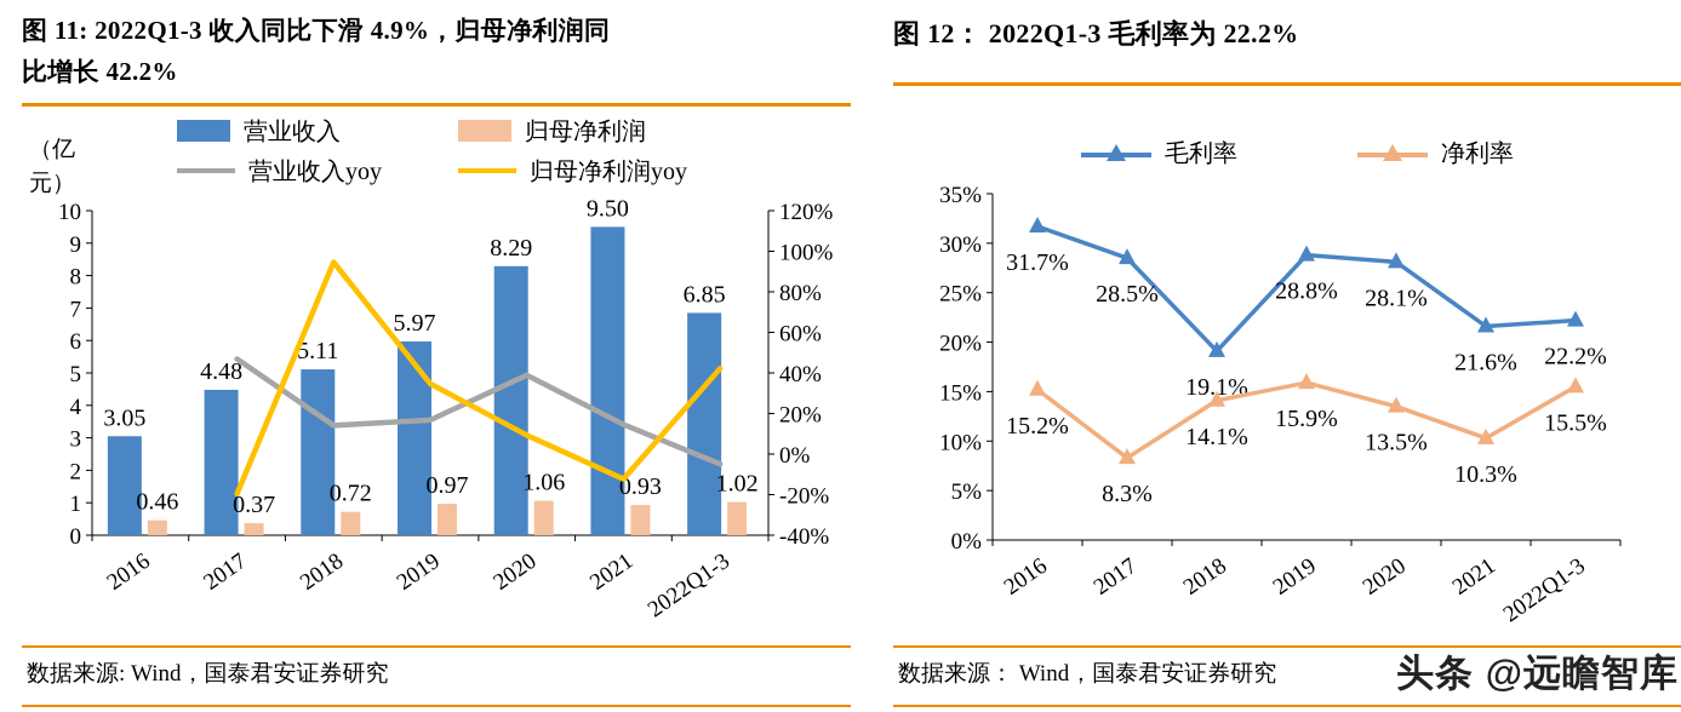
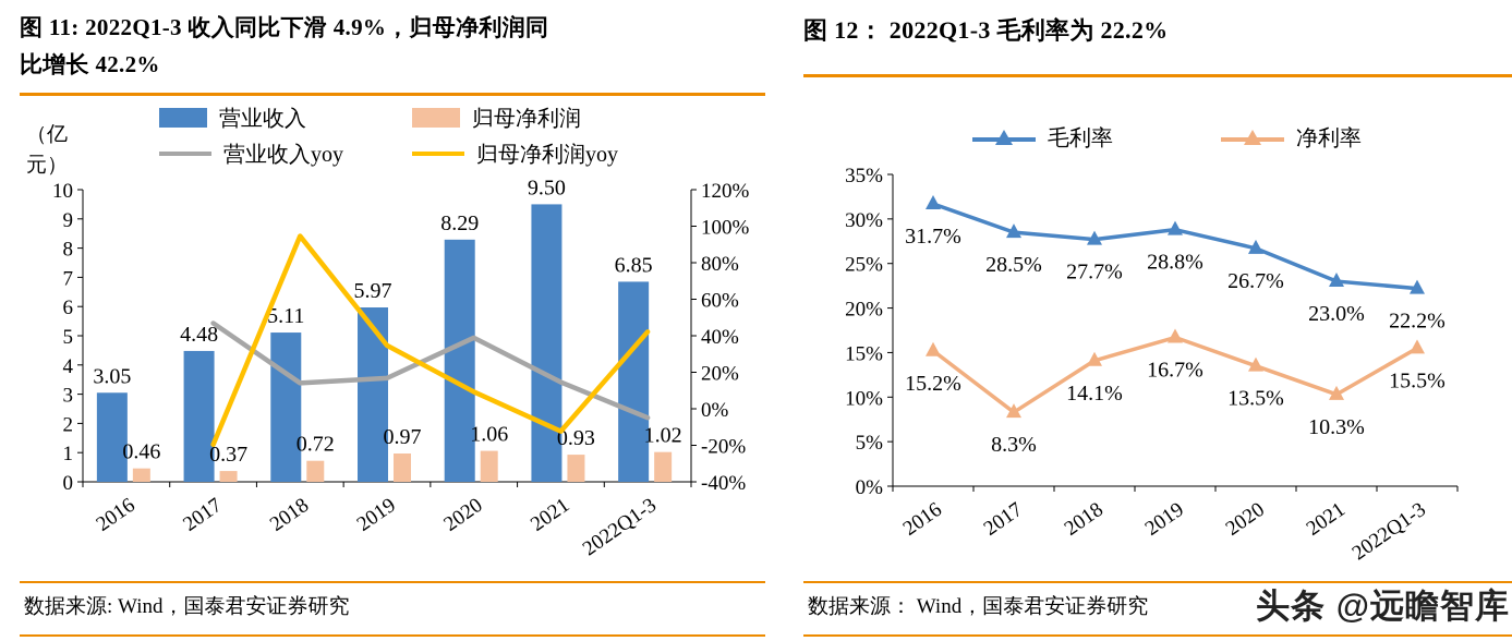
图 12： 2022Q1-3 毛利率为 22.2%/毛利率/2018: 19.1% -> 27.7%
图 12： 2022Q1-3 毛利率为 22.2%/净利率/2019: 15.9% -> 16.7%
图 12： 2022Q1-3 毛利率为 22.2%/毛利率/2020: 28.1% -> 26.7%
图 12： 2022Q1-3 毛利率为 22.2%/毛利率/2021: 21.6% -> 23.0%
